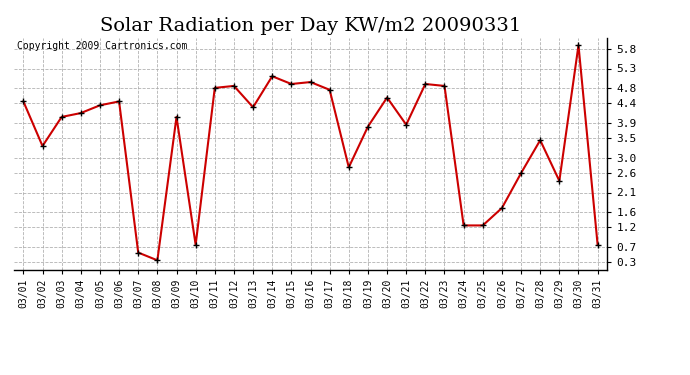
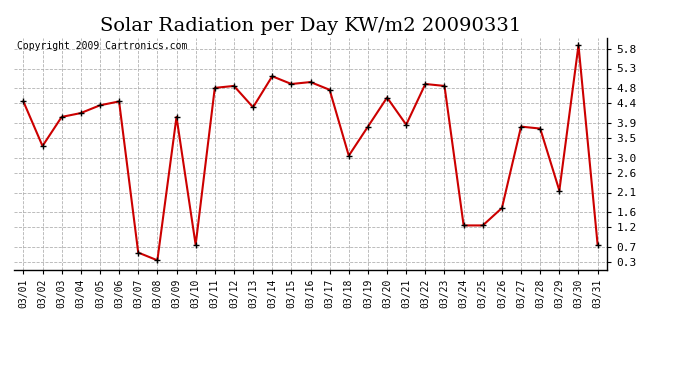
03/18: 2.75 -> 3.05
03/27: 2.60 -> 3.80
03/28: 3.45 -> 3.75
03/29: 2.40 -> 2.15
